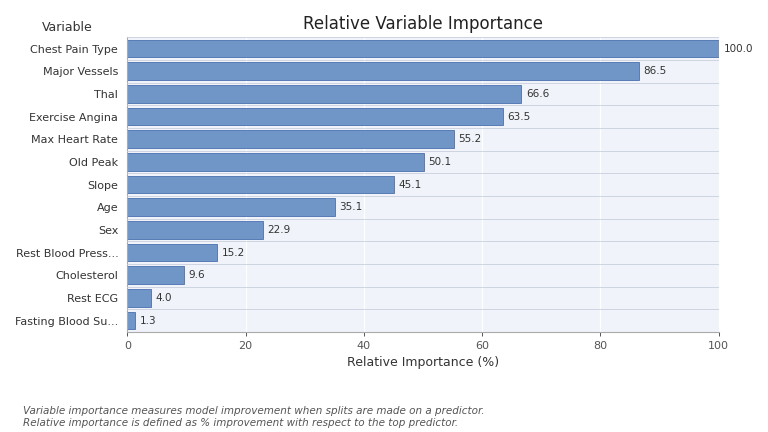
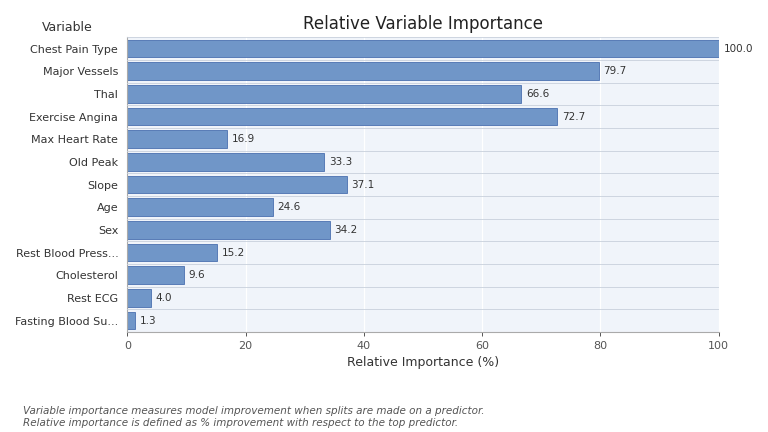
Major Vessels: 86.5 -> 79.7
Exercise Angina: 63.5 -> 72.7
Max Heart Rate: 55.2 -> 16.9
Old Peak: 50.1 -> 33.3
Slope: 45.1 -> 37.1
Age: 35.1 -> 24.6
Sex: 22.9 -> 34.2
